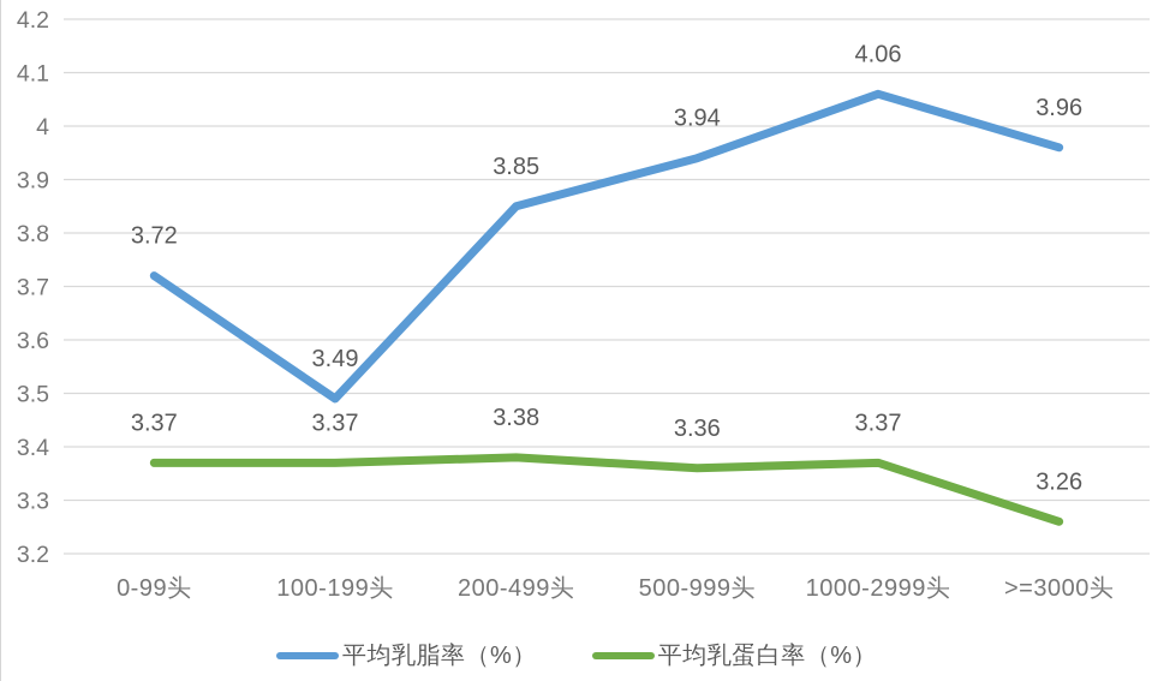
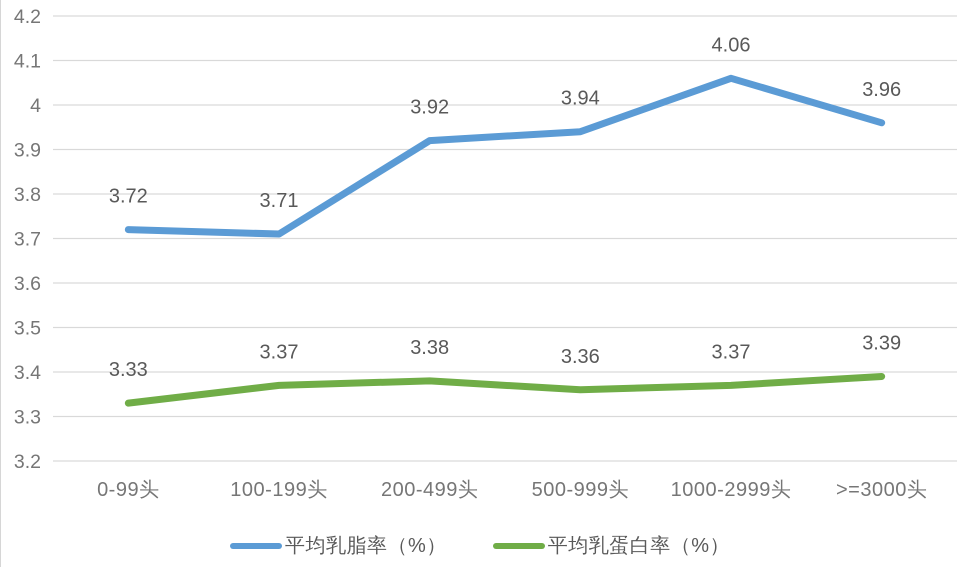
平均乳蛋白率（%）/0-99头: 3.37 -> 3.33
平均乳脂率（%）/100-199头: 3.49 -> 3.71
平均乳脂率（%）/200-499头: 3.85 -> 3.92
平均乳蛋白率（%）/>=3000头: 3.26 -> 3.39
